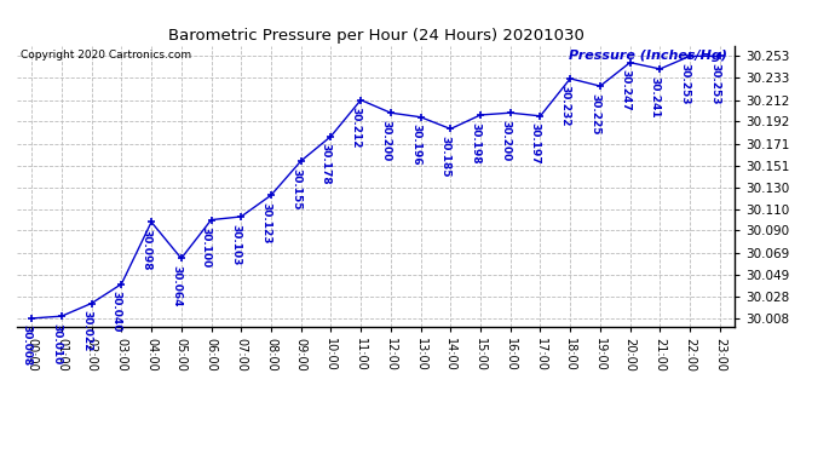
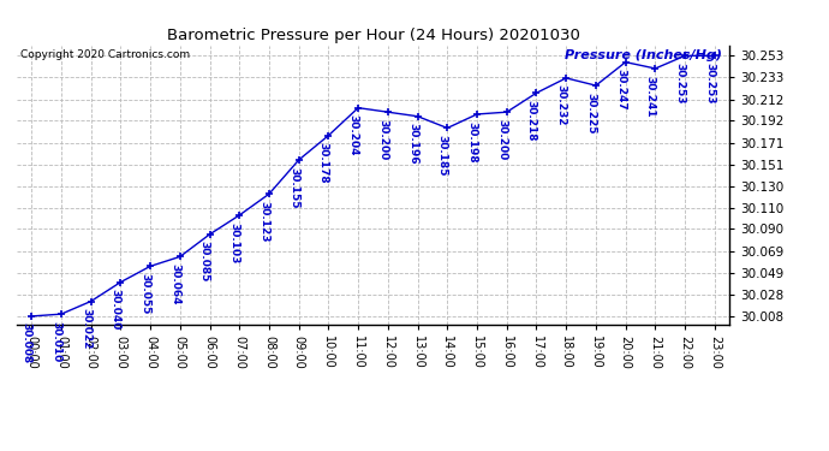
04:00: 30.098 -> 30.055
06:00: 30.100 -> 30.085
11:00: 30.212 -> 30.204
17:00: 30.197 -> 30.218
